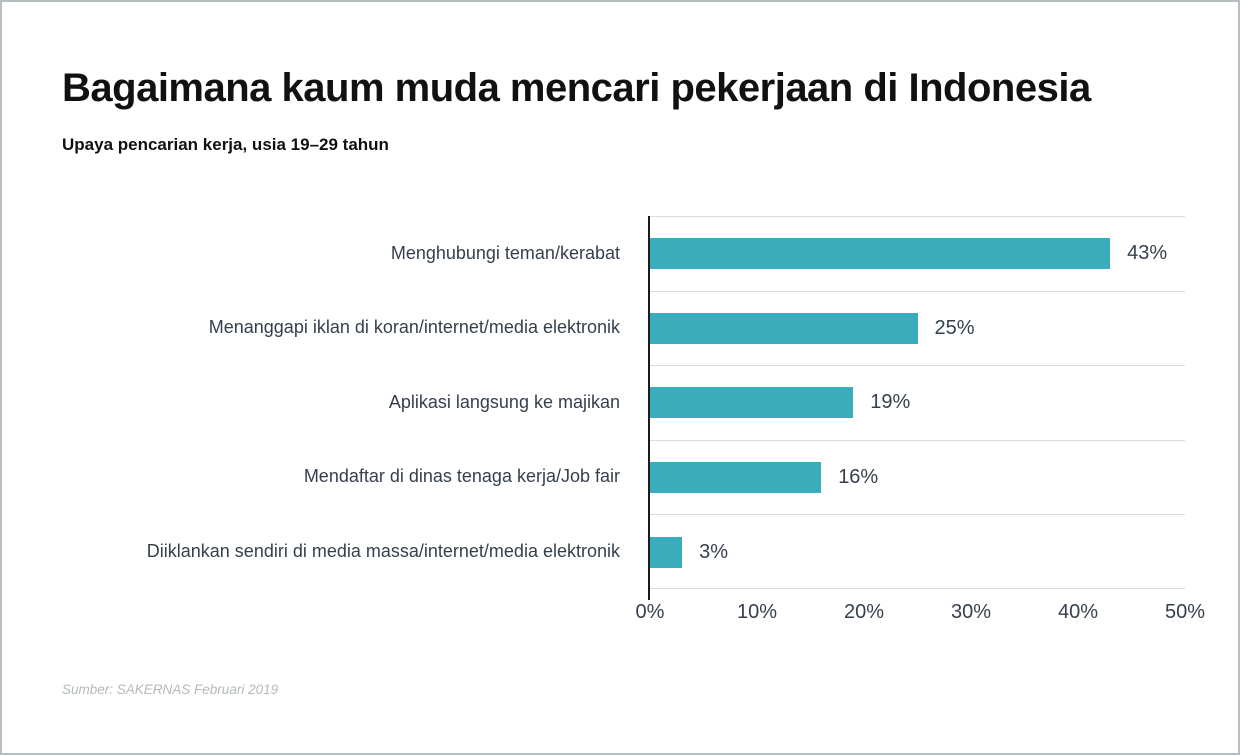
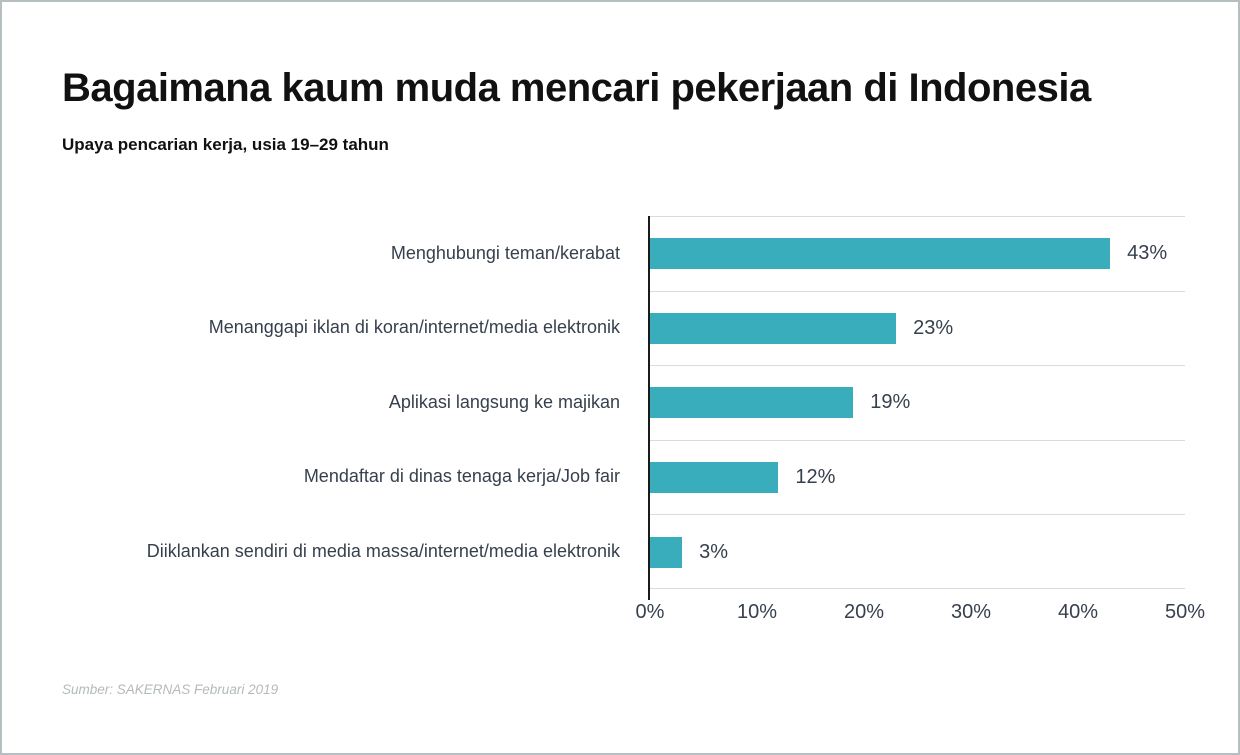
Menanggapi iklan di koran/internet/media elektronik: 25% -> 23%
Mendaftar di dinas tenaga kerja/Job fair: 16% -> 12%
